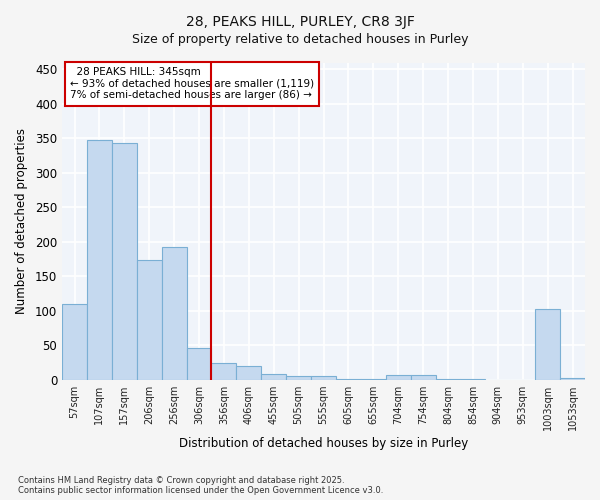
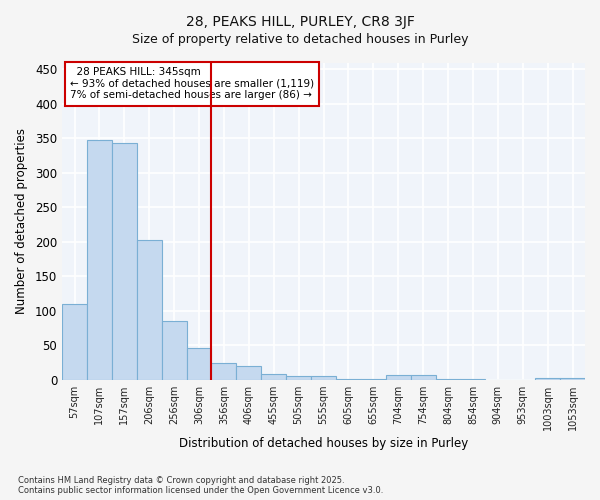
206sqm: 174 -> 203
256sqm: 192 -> 85
1003sqm: 102 -> 2
